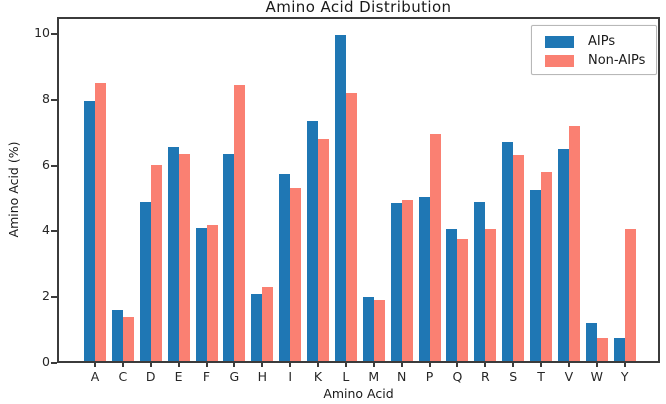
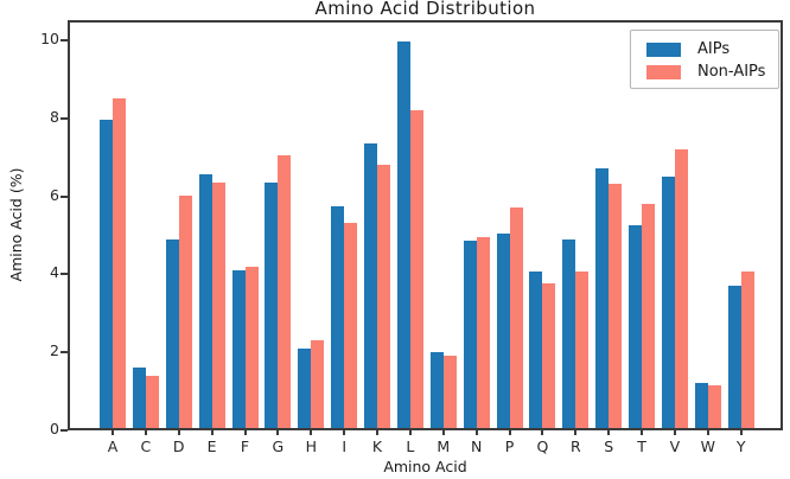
Non-AIPs/G: 8.4 -> 7.0
Non-AIPs/P: 6.9 -> 5.7
Non-AIPs/W: 0.7 -> 1.1
AIPs/Y: 0.7 -> 3.6
